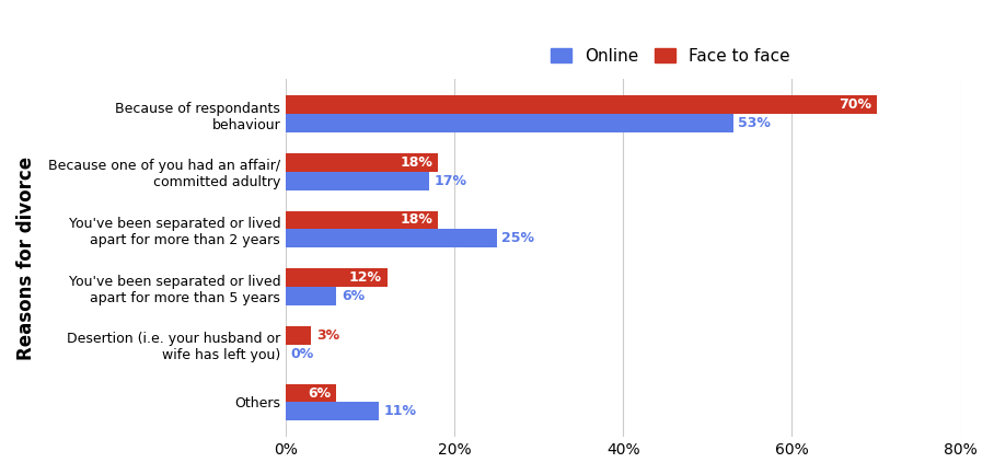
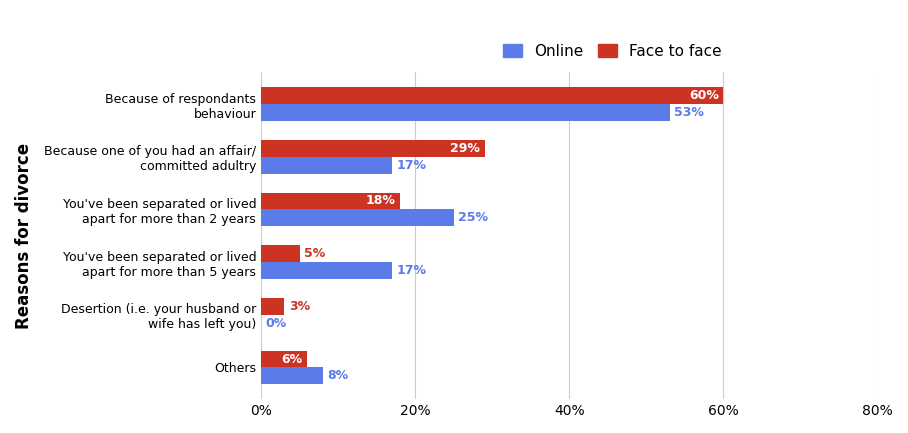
Face to face/Because of respondants behaviour: 70% -> 60%
Face to face/Because one of you had an affair/ committed adultry: 18% -> 29%
Face to face/You've been separated or lived apart for more than 5 years: 12% -> 5%
Online/You've been separated or lived apart for more than 5 years: 6% -> 17%
Online/Others: 11% -> 8%
